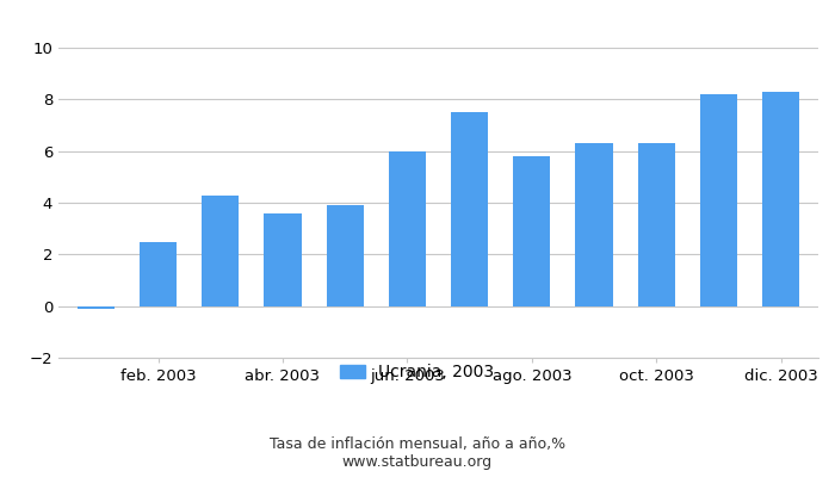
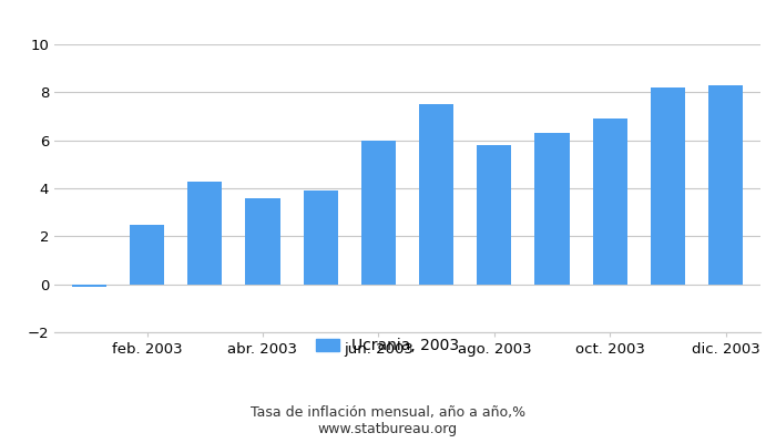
oct. 2003: 6.3 -> 6.9
